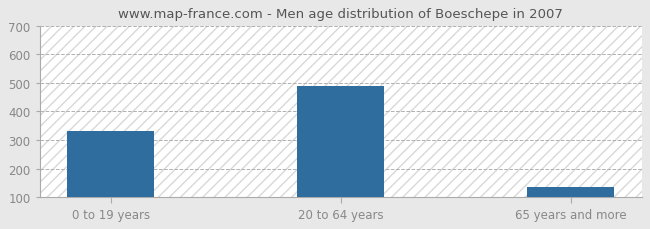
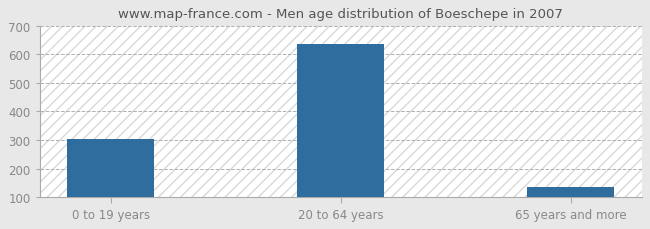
0 to 19 years: 330 -> 305
20 to 64 years: 490 -> 635
